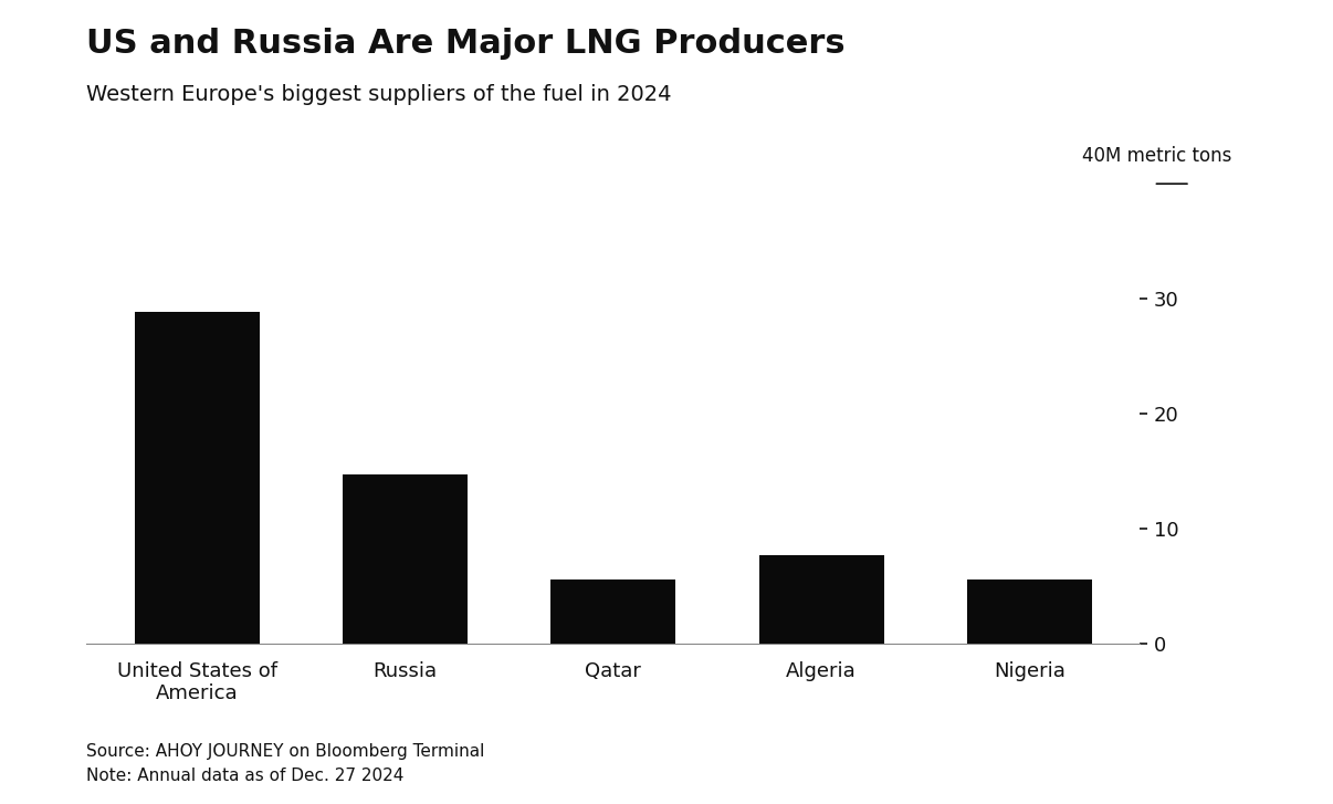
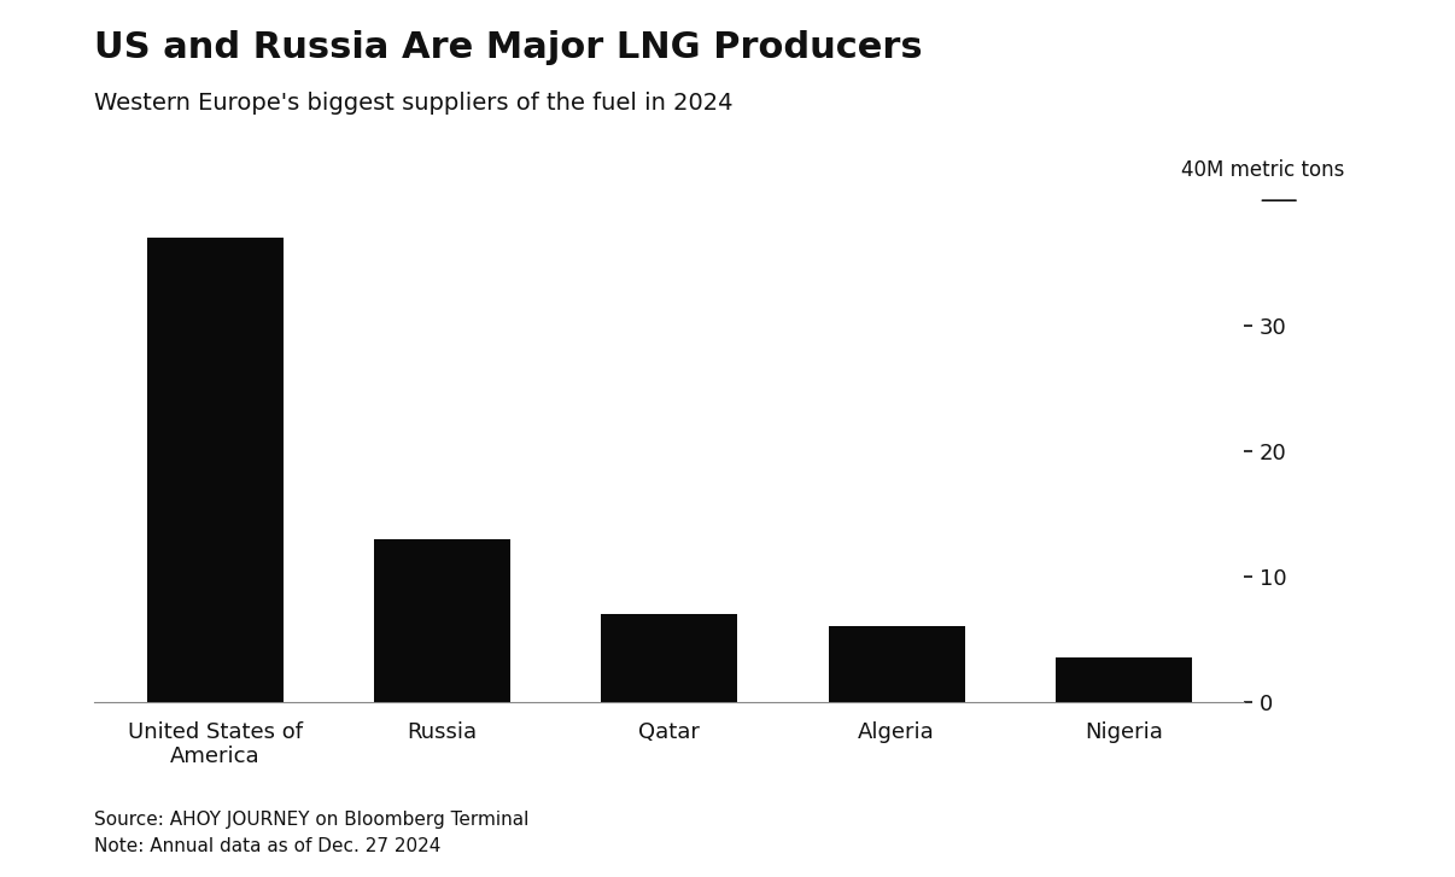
United States of America: 28.8 -> 37.0
Russia: 14.7 -> 13.0
Qatar: 5.5 -> 7.0
Algeria: 7.7 -> 6.0
Nigeria: 5.5 -> 3.5
